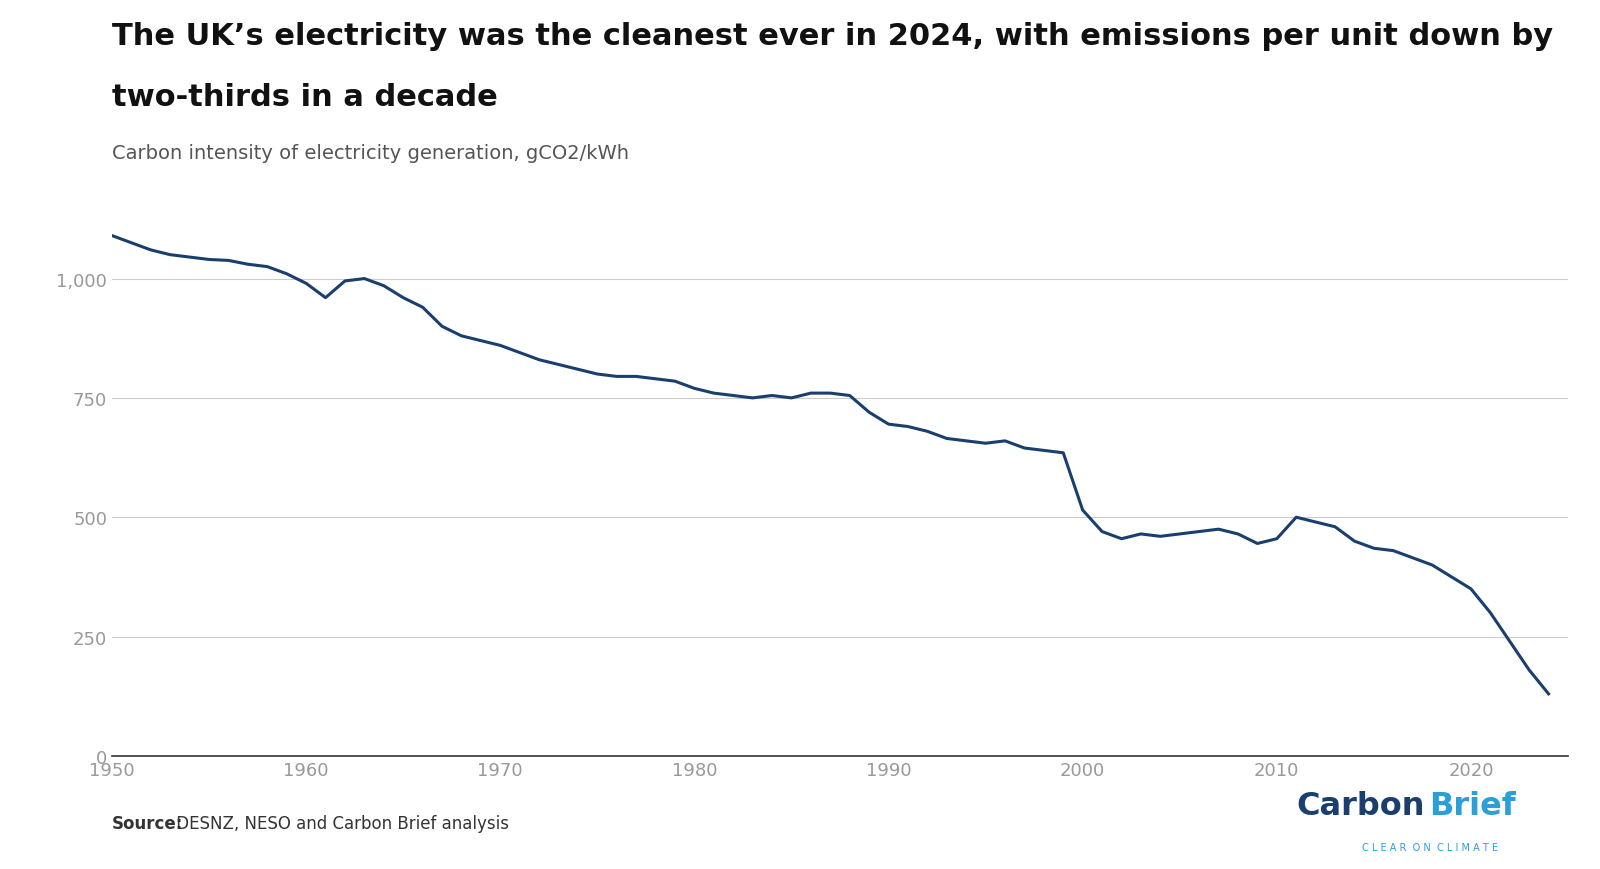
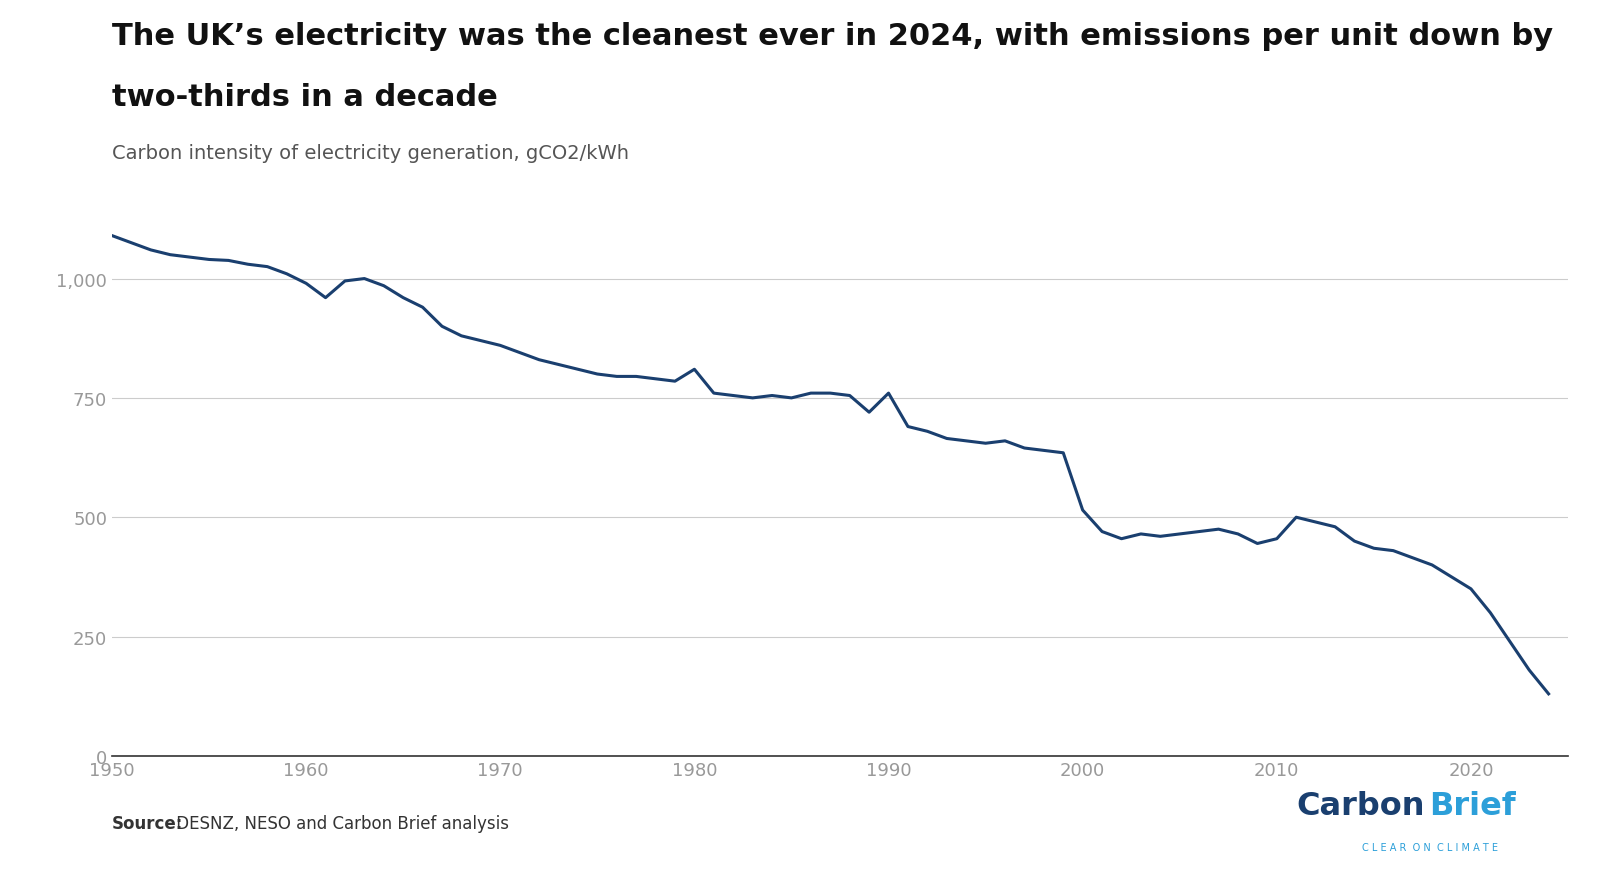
1980: 770 -> 810
1990: 695 -> 760
